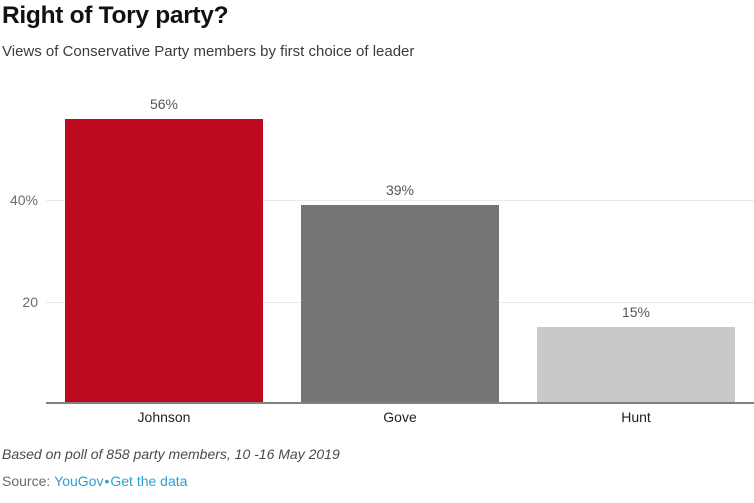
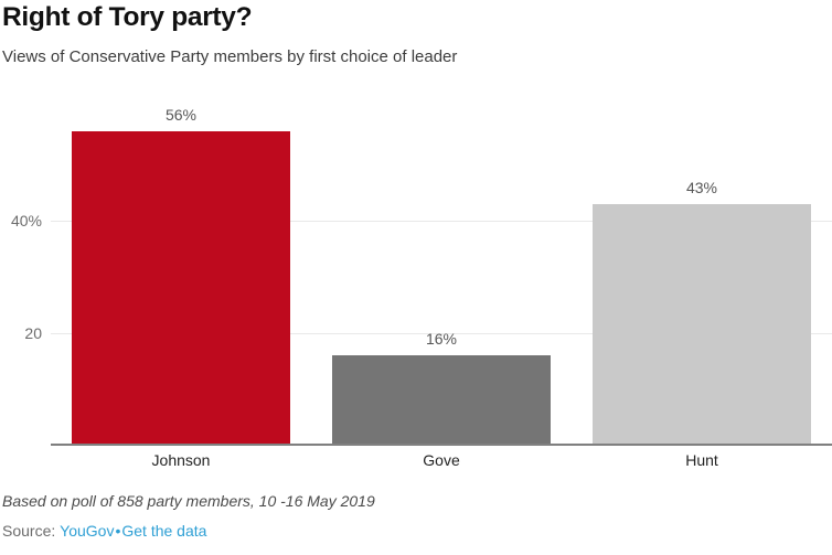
Gove: 39% -> 16%
Hunt: 15% -> 43%
